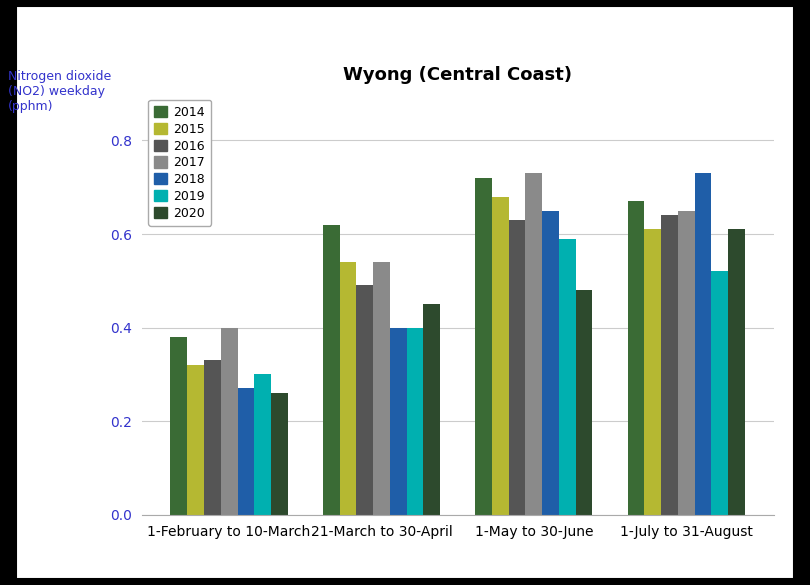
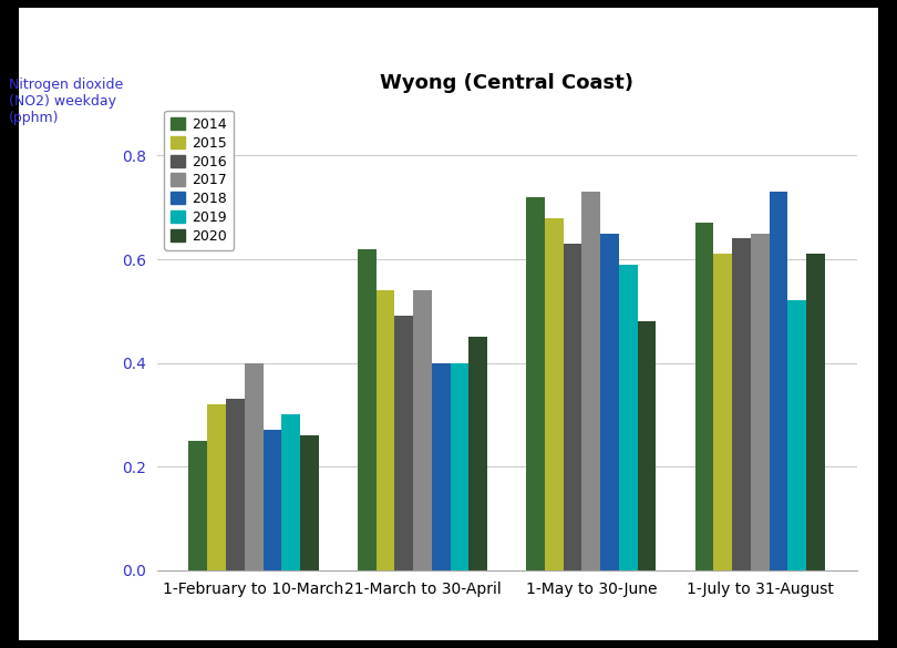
2014/1-February to 10-March: 0.38 -> 0.25
